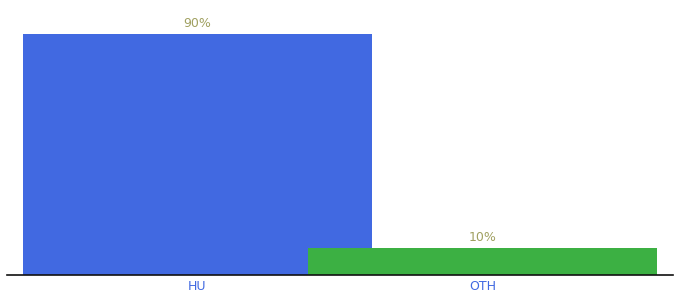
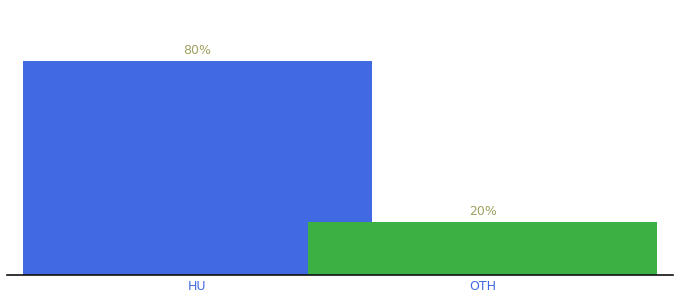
HU: 90% -> 80%
OTH: 10% -> 20%
